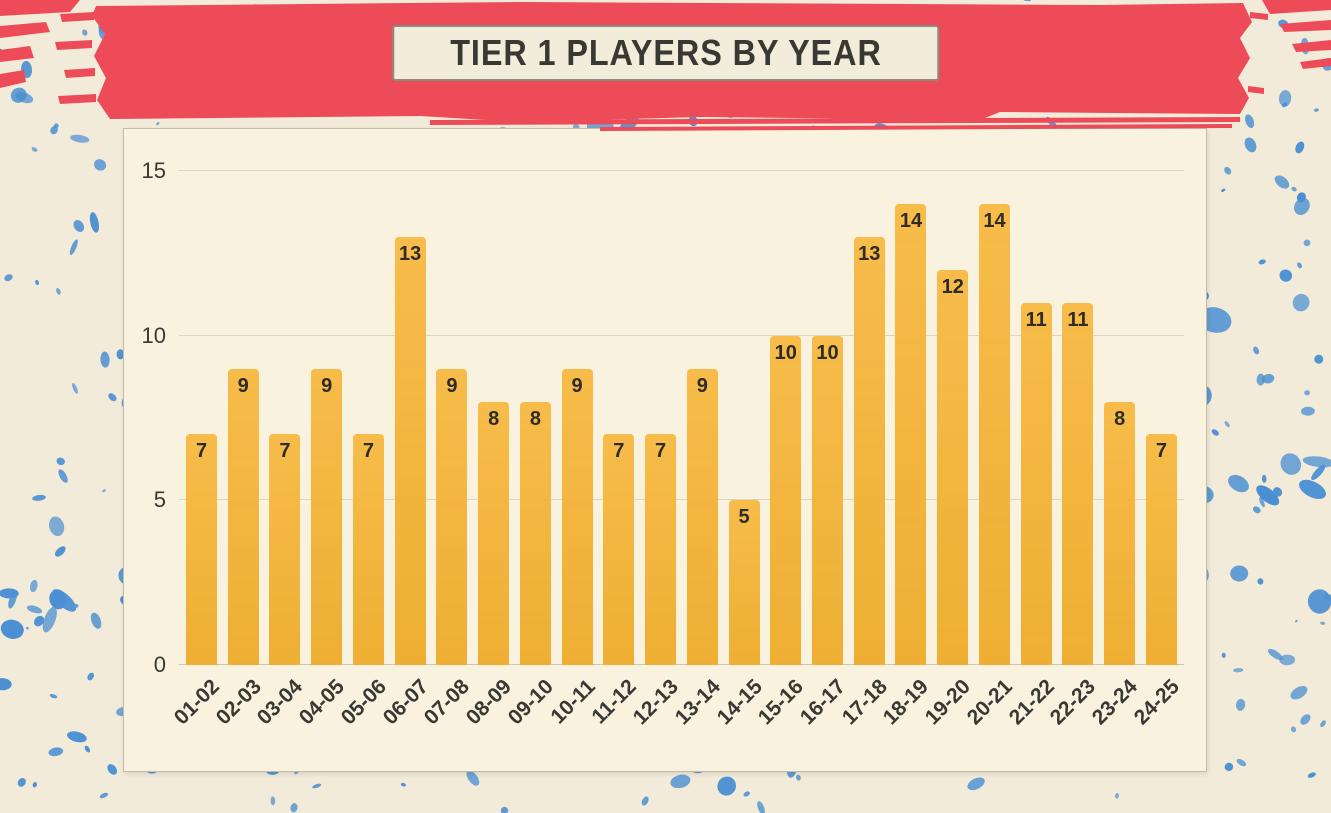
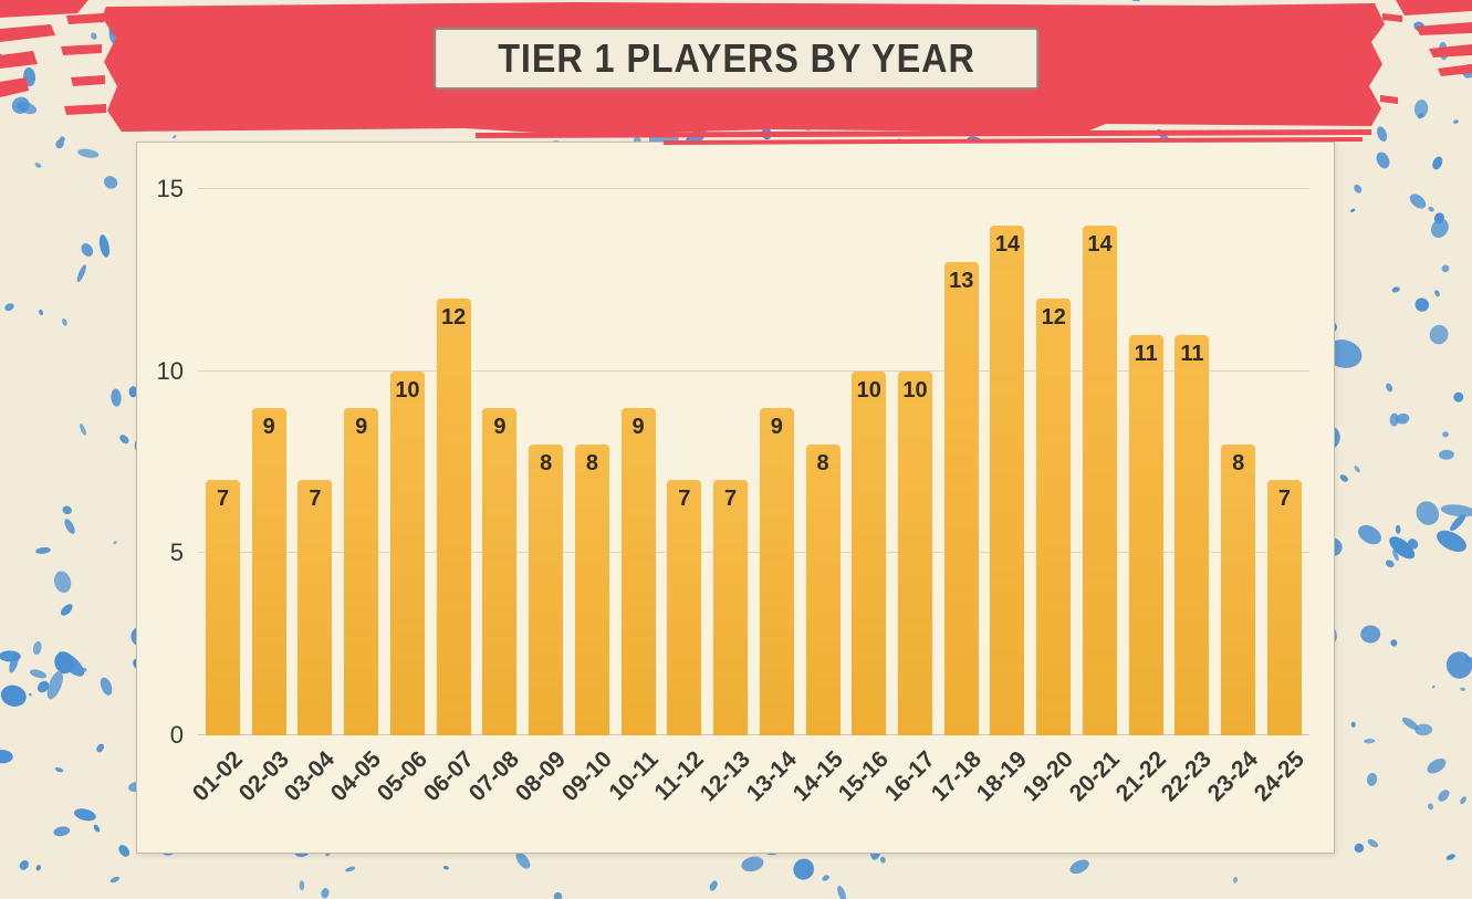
05-06: 7 -> 10
06-07: 13 -> 12
14-15: 5 -> 8
